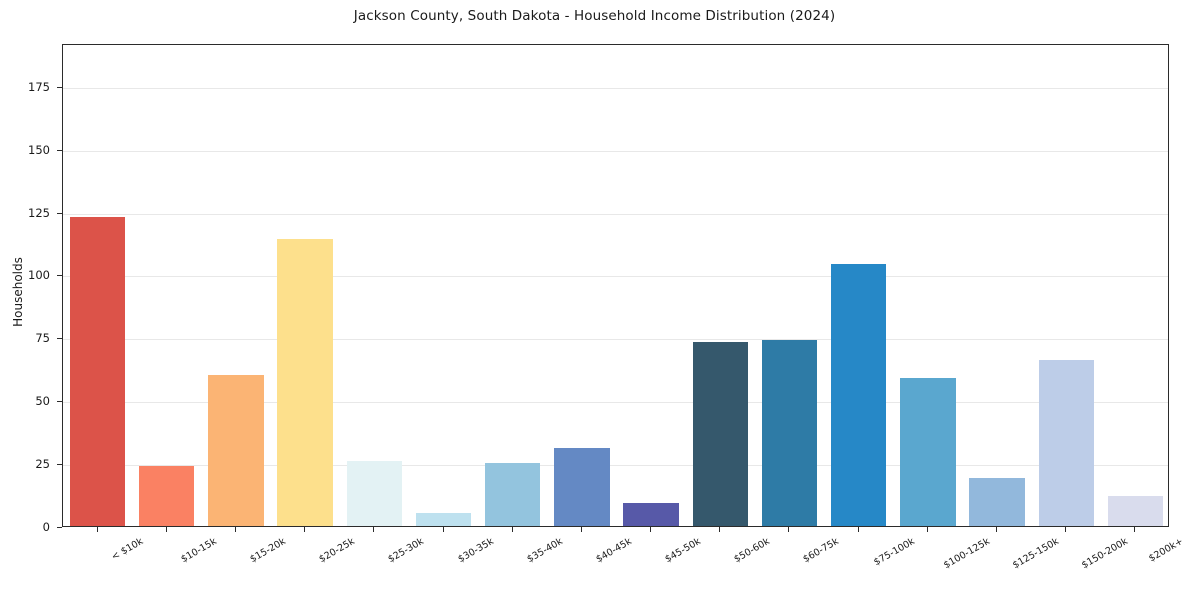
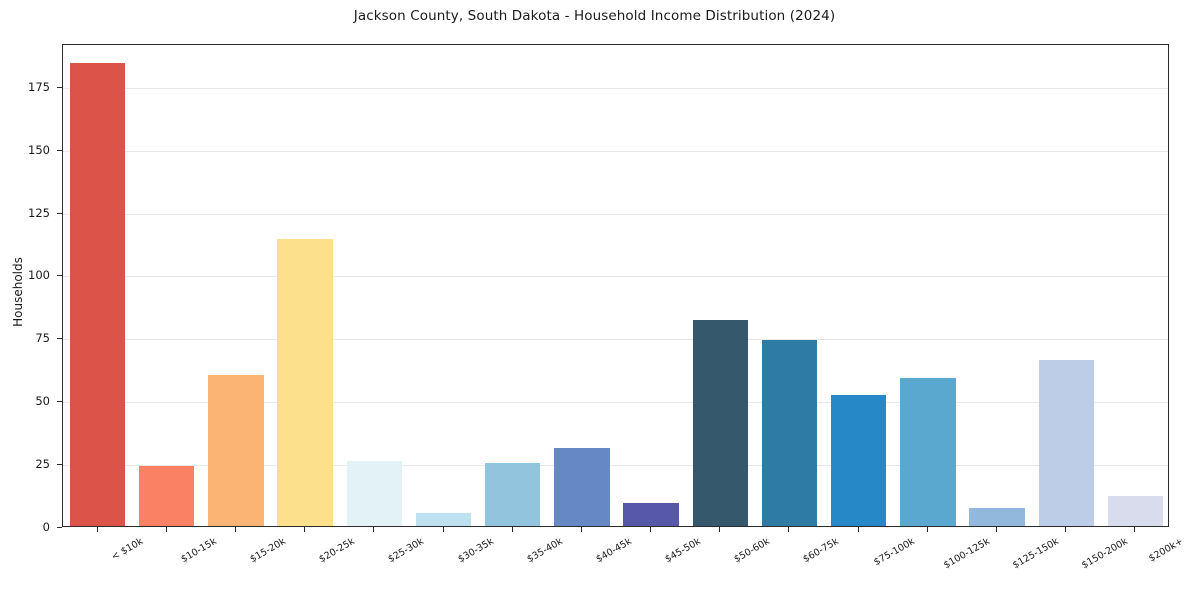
< $10k: 123 -> 184
$50-60k: 73 -> 82
$75-100k: 104 -> 52
$125-150k: 19 -> 7
